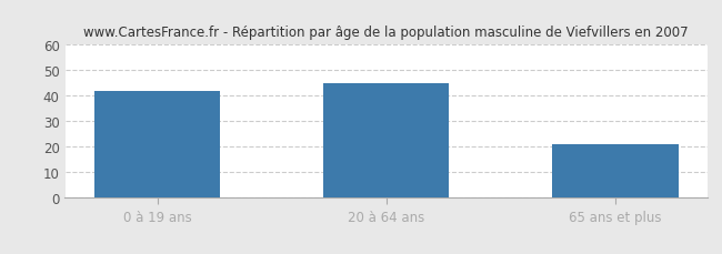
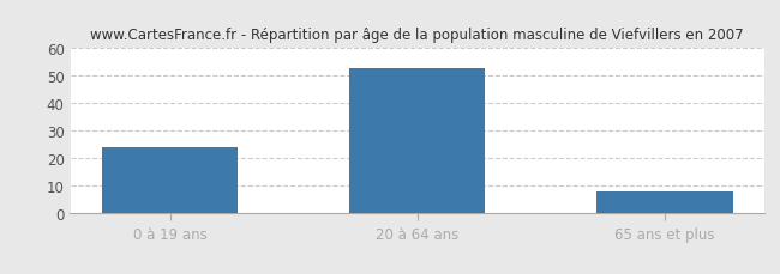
0 à 19 ans: 42 -> 24
20 à 64 ans: 45 -> 53
65 ans et plus: 21 -> 8
